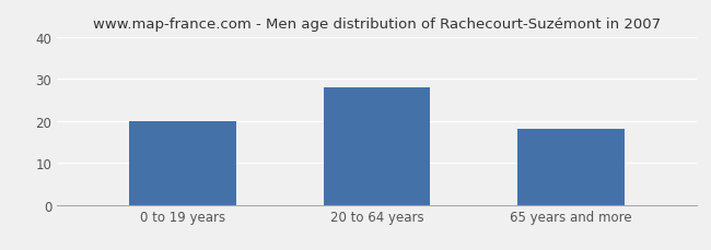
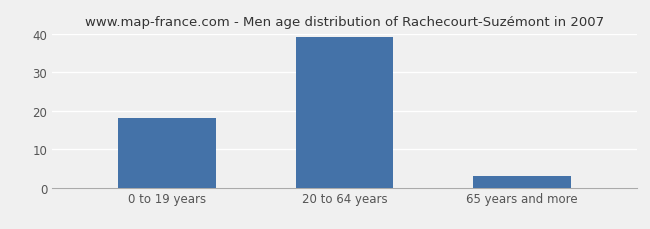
0 to 19 years: 20 -> 18
20 to 64 years: 28 -> 39
65 years and more: 18 -> 3
